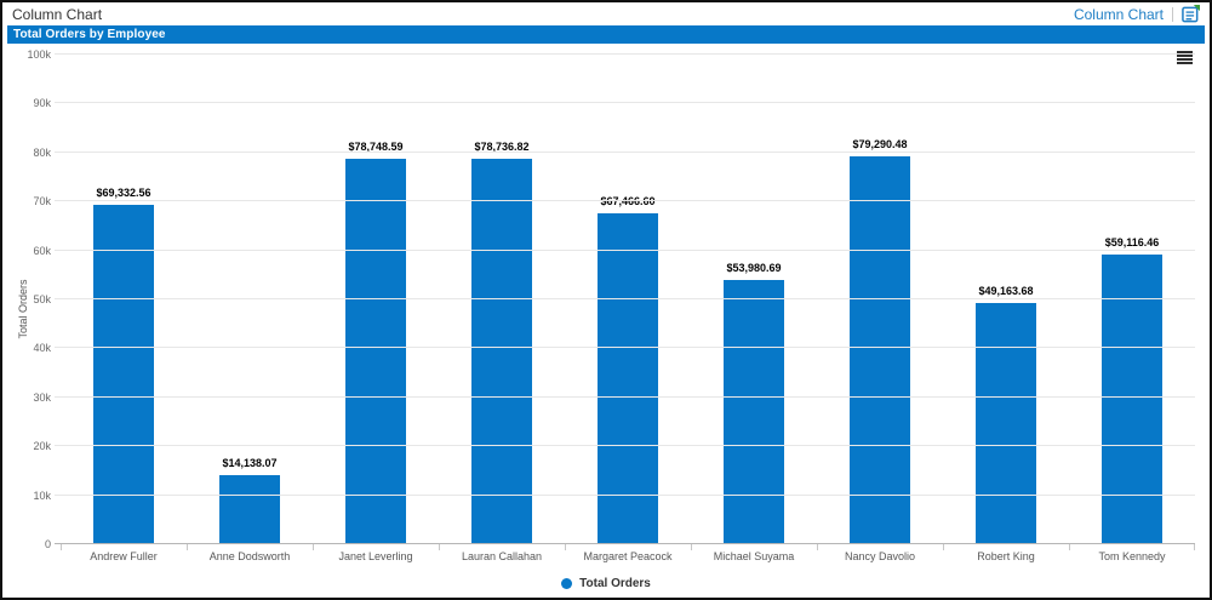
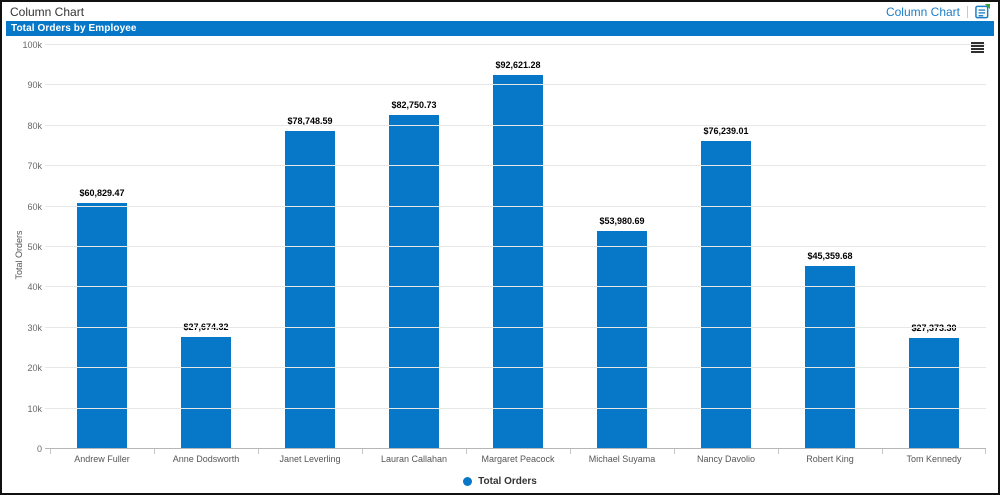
Andrew Fuller: $69,332.56 -> $60,829.47
Anne Dodsworth: $14,138.07 -> $27,674.32
Lauran Callahan: $78,736.82 -> $82,750.73
Margaret Peacock: $67,466.60 -> $92,621.28
Nancy Davolio: $79,290.48 -> $76,239.01
Robert King: $49,163.68 -> $45,359.68
Tom Kennedy: $59,116.46 -> $27,373.30
